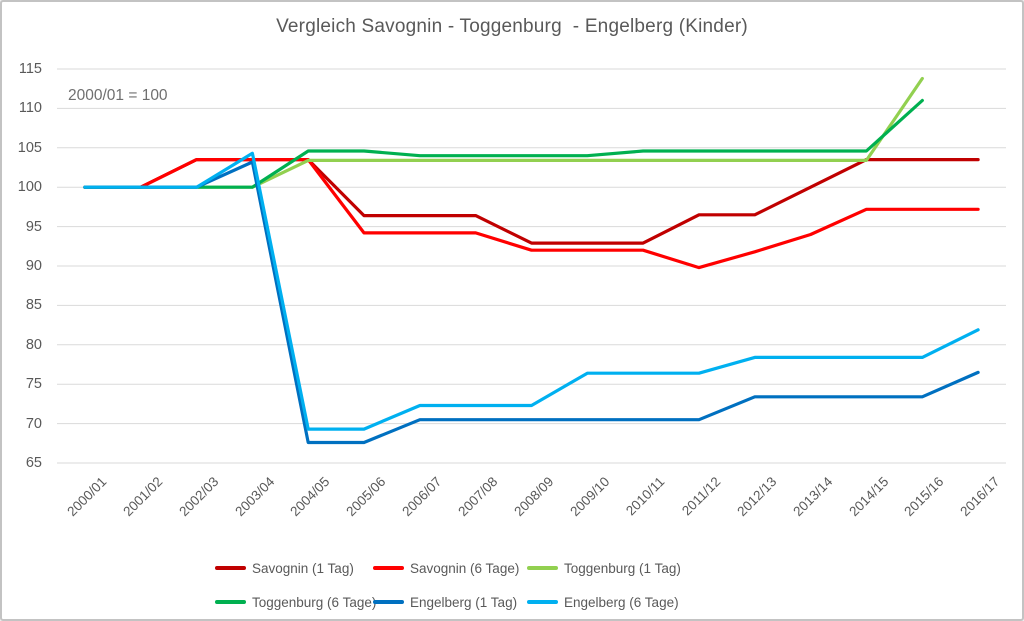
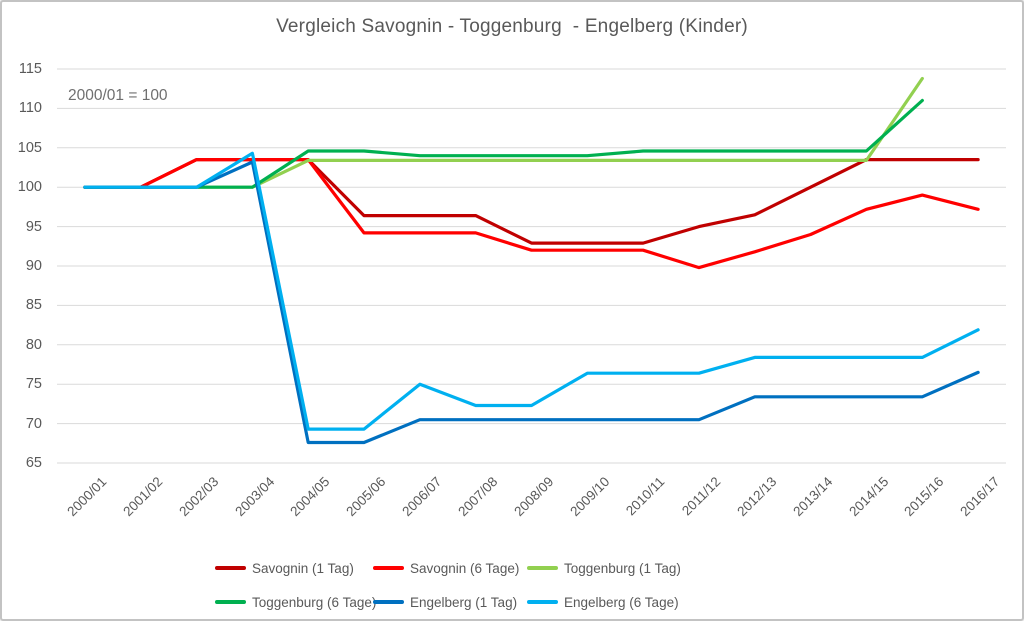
Engelberg (6 Tage)/2006/07: 72 -> 75
Savognin (1 Tag)/2011/12: 96 -> 95
Savognin (6 Tage)/2015/16: 97 -> 99
